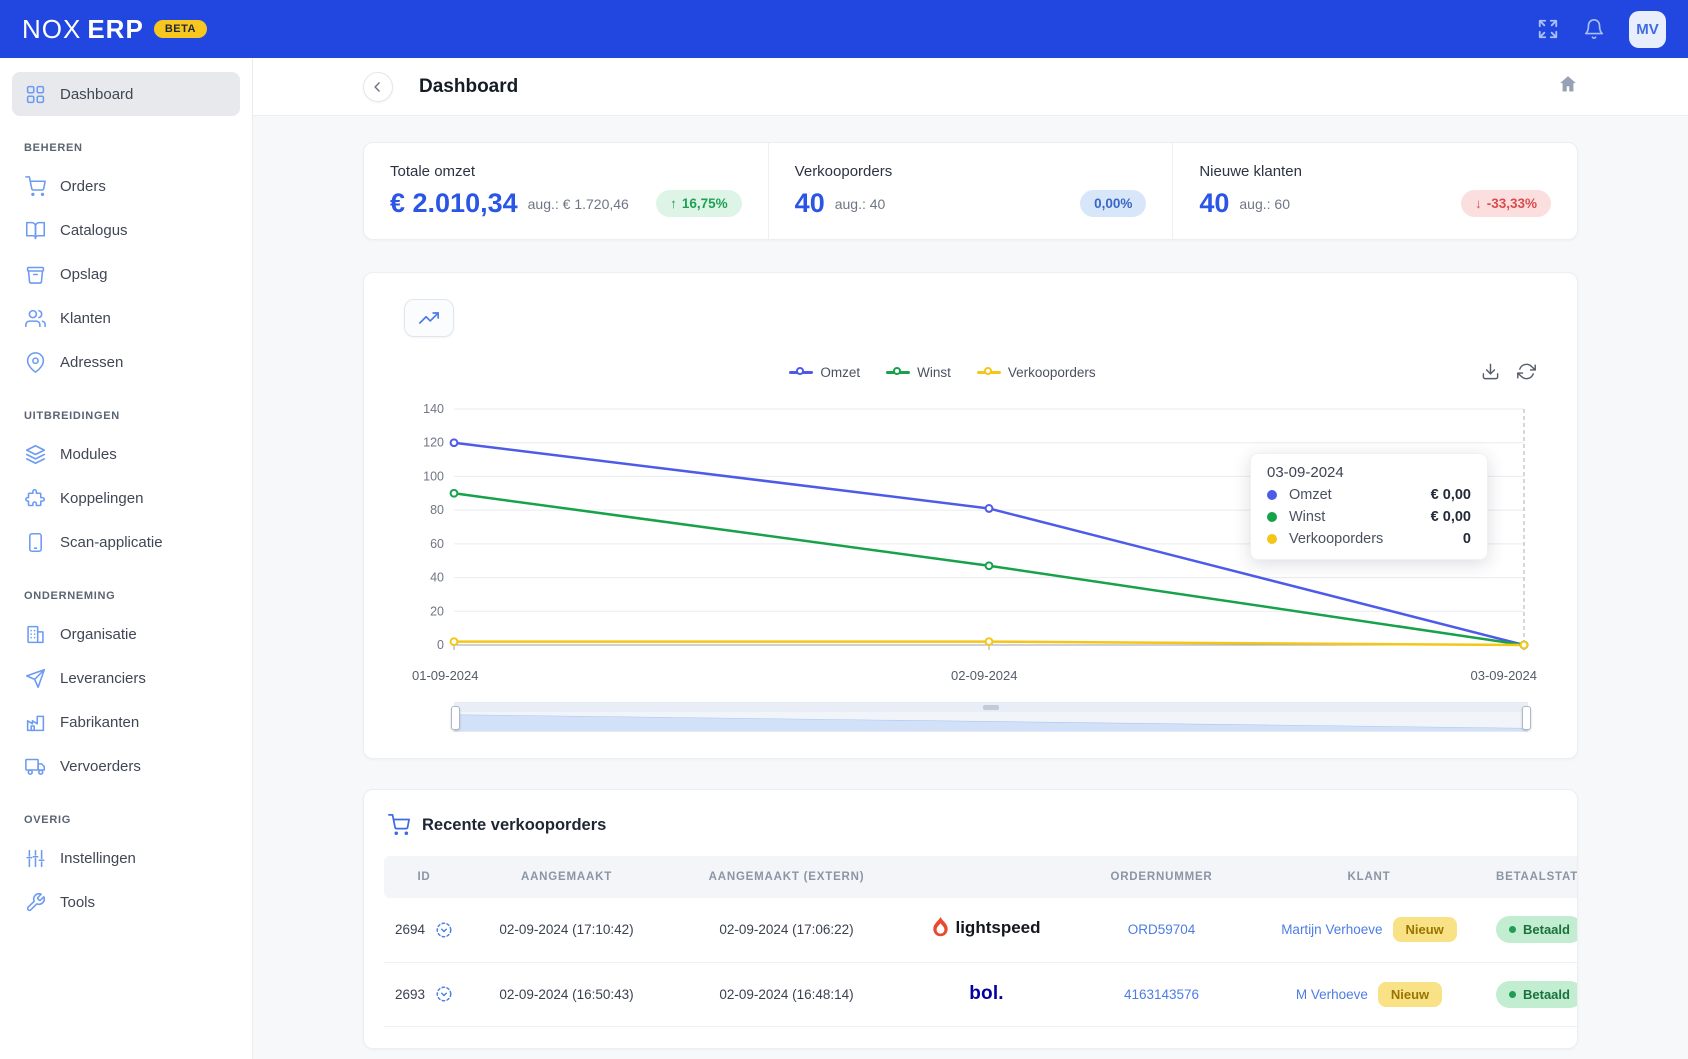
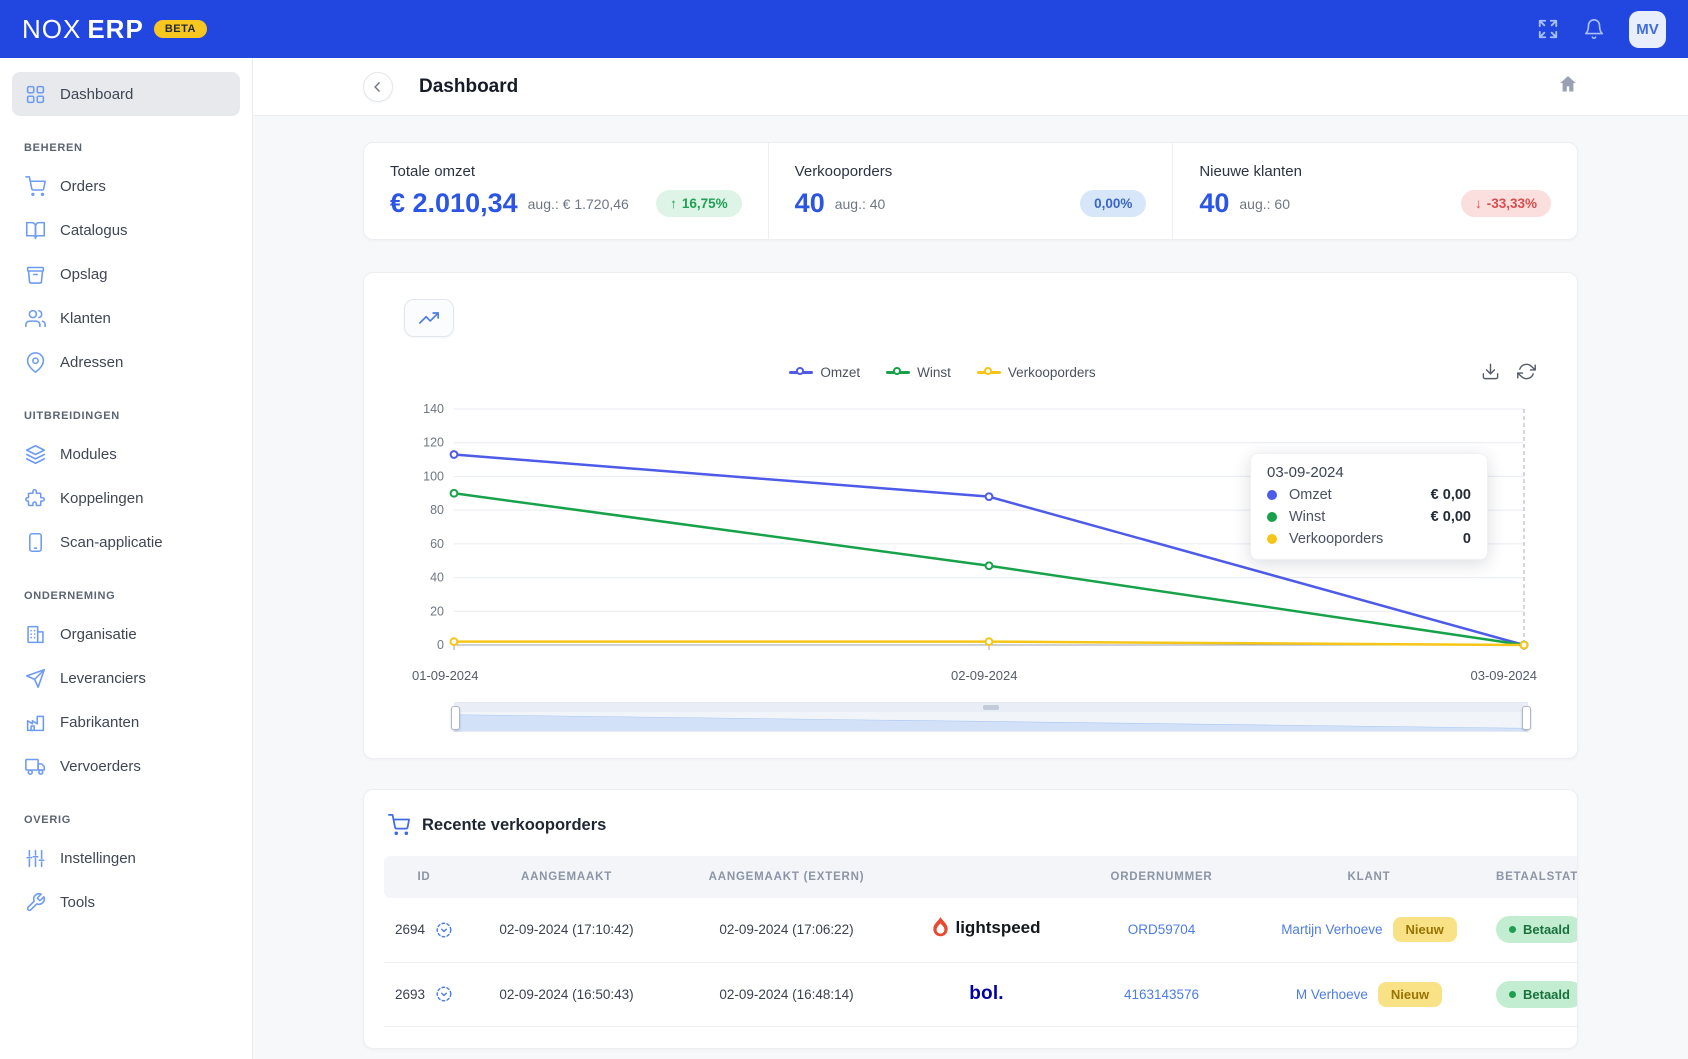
Omzet/01-09-2024: 120 -> 113
Omzet/02-09-2024: 81 -> 88
